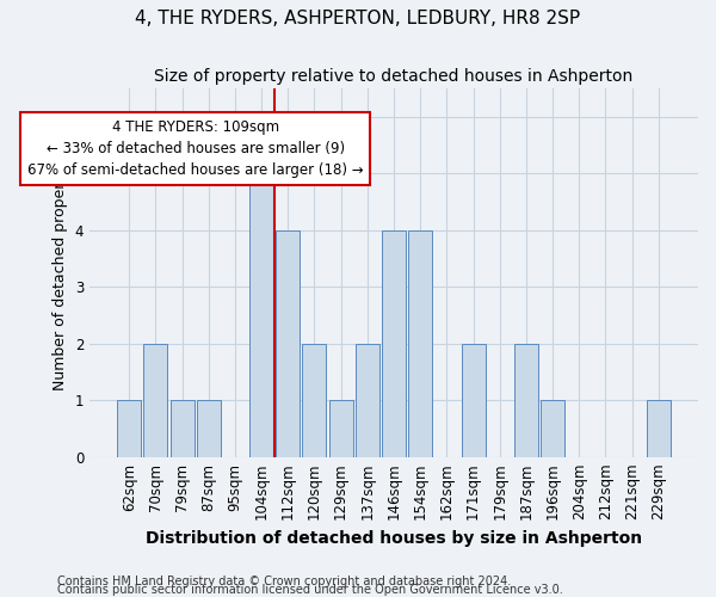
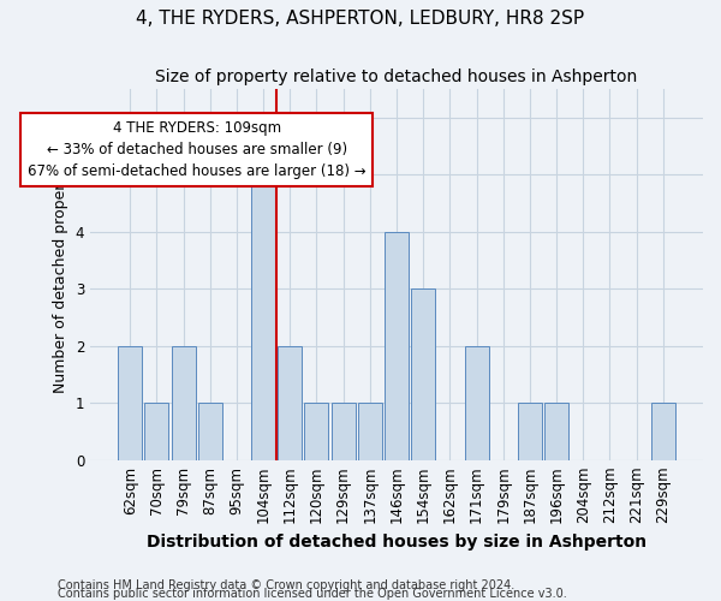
62sqm: 1 -> 2
70sqm: 2 -> 1
79sqm: 1 -> 2
112sqm: 4 -> 2
120sqm: 2 -> 1
137sqm: 2 -> 1
154sqm: 4 -> 3
187sqm: 2 -> 1
